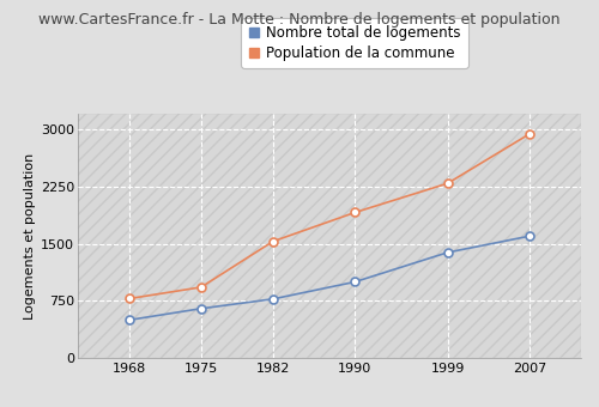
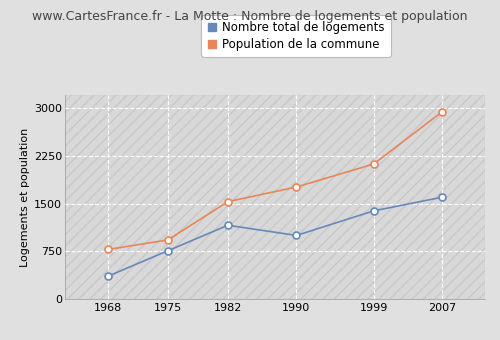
Nombre total de logements/1968: 500 -> 360
Nombre total de logements/1975: 650 -> 760
Nombre total de logements/1982: 780 -> 1160
Population de la commune/1990: 1910 -> 1760
Population de la commune/1999: 2290 -> 2120
